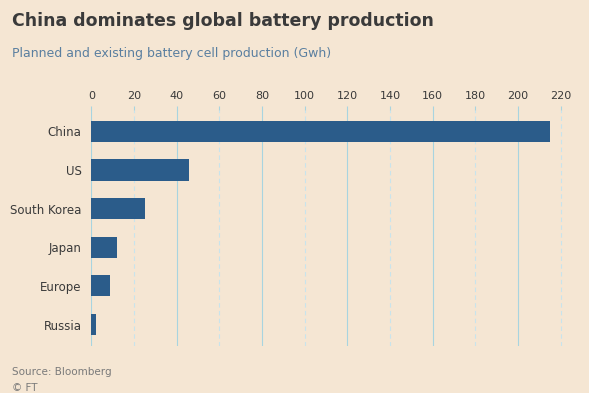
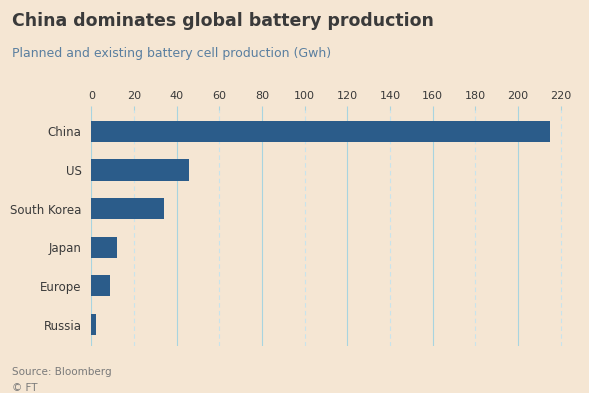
South Korea: 25 -> 34
